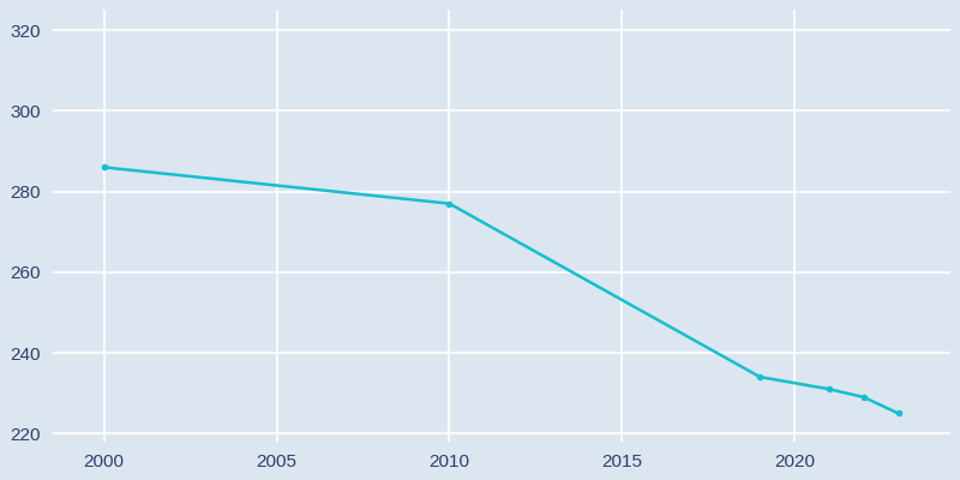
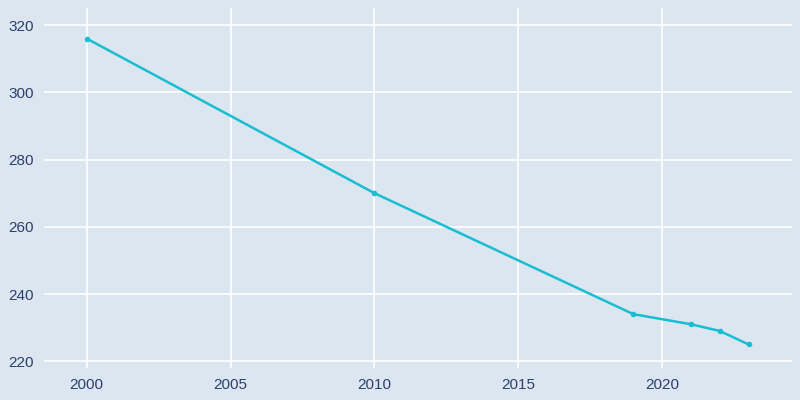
2000: 286 -> 316
2010: 277 -> 270
